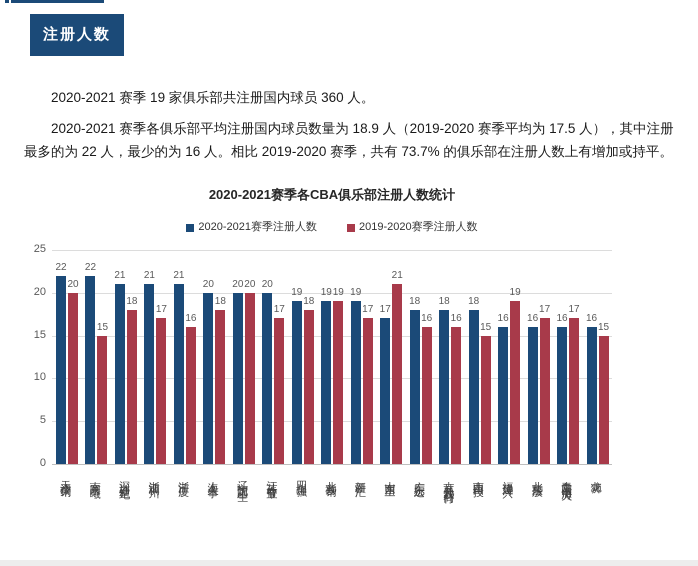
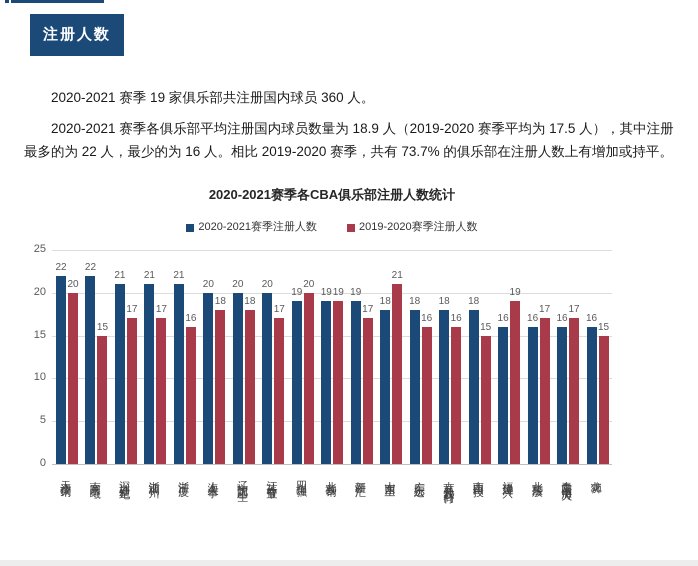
2019-2020赛季注册人数/深圳新世纪: 18 -> 17
2019-2020赛季注册人数/辽宁沈阳三生: 20 -> 18
2019-2020赛季注册人数/四川金强: 18 -> 20
2020-2021赛季注册人数/山东西王: 17 -> 18
